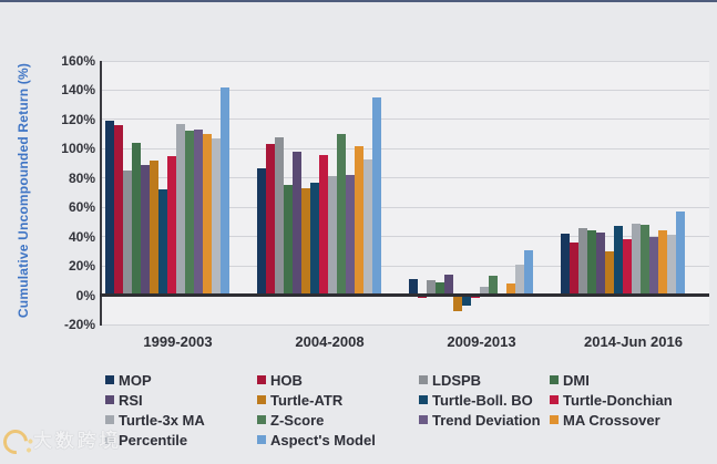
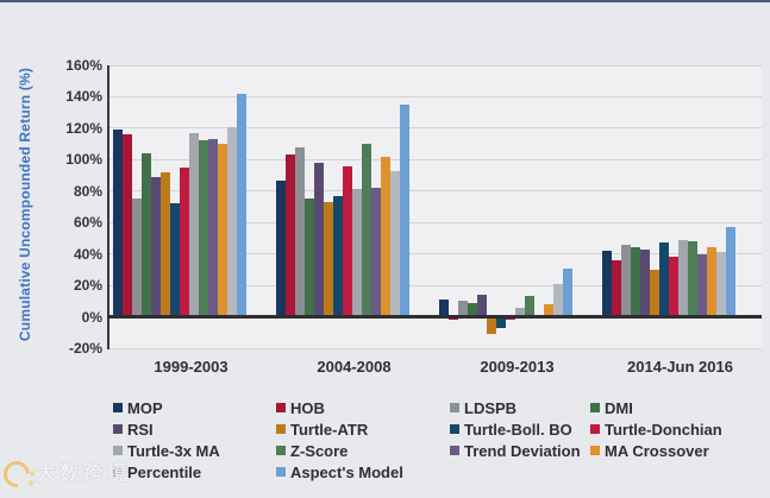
LDSPB/1999-2003: 85% -> 75%
Percentile/1999-2003: 107% -> 121%
